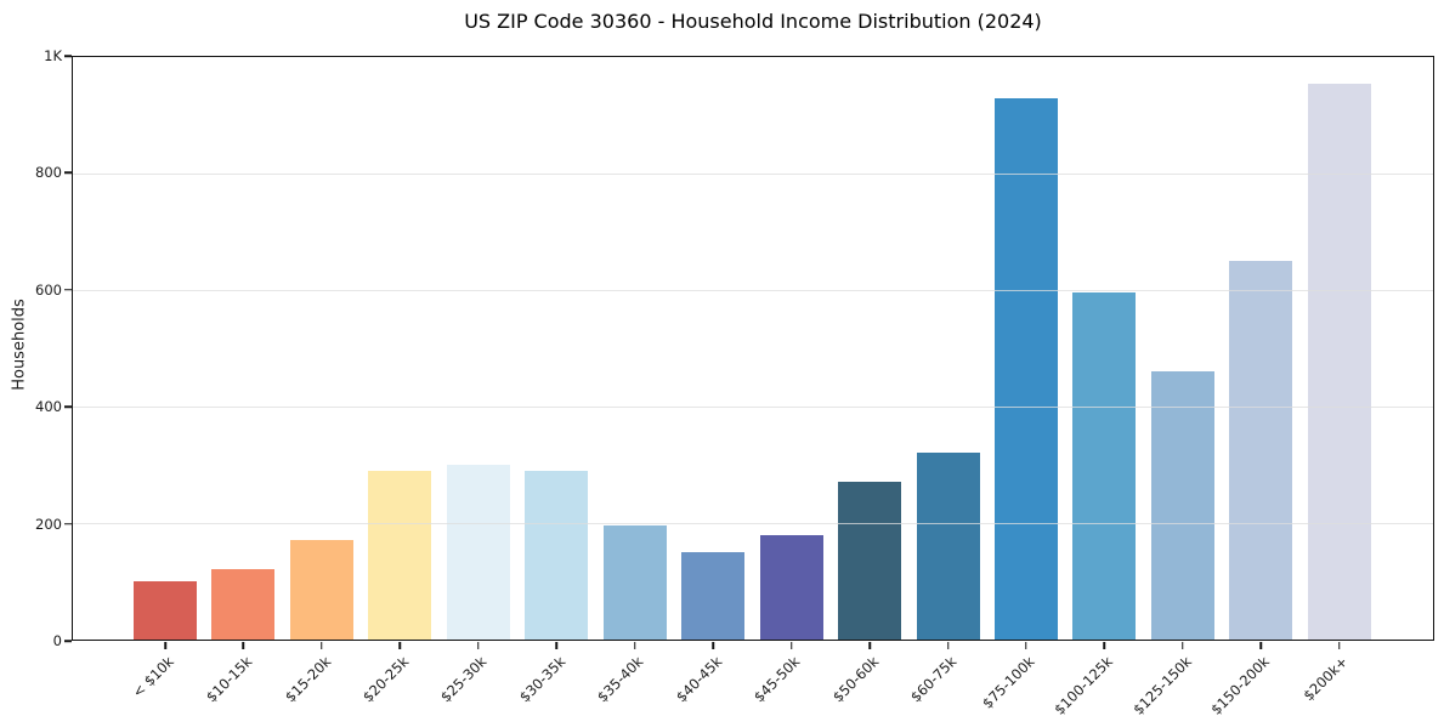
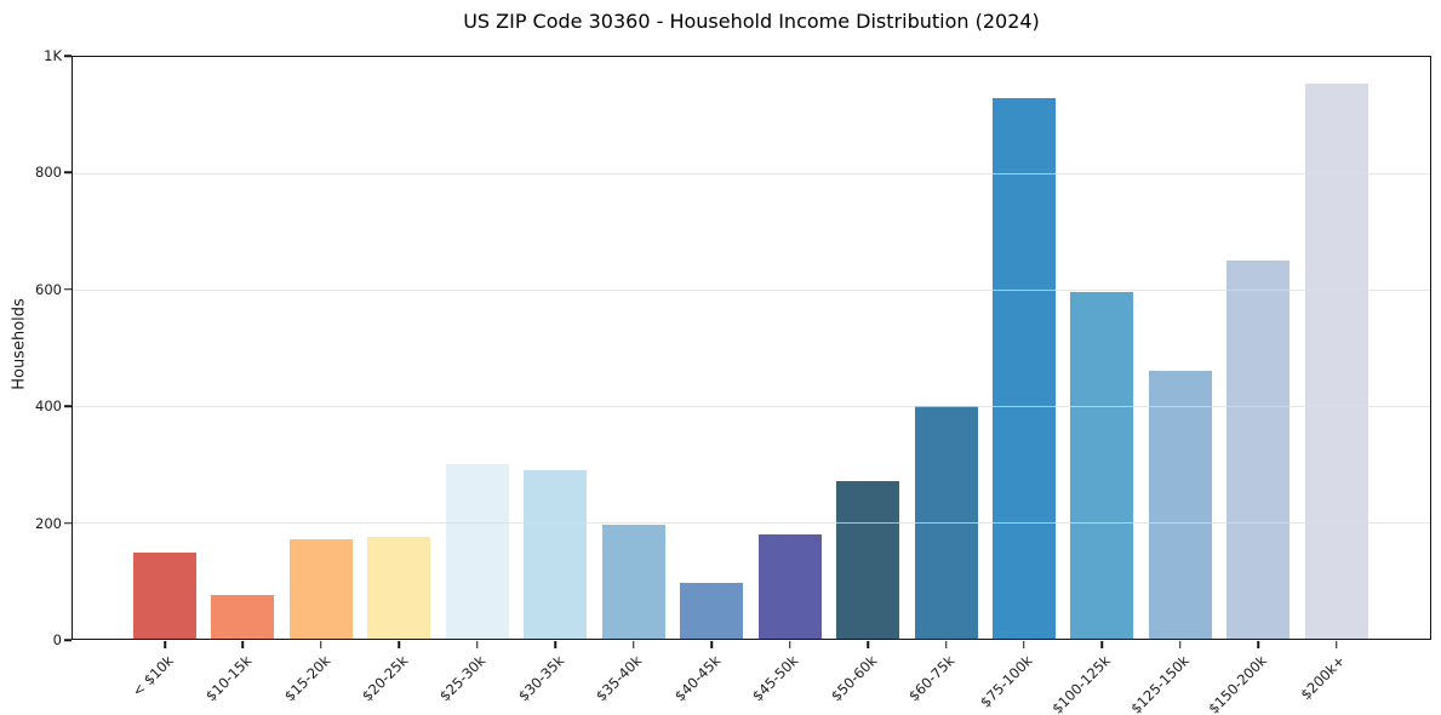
< $10k: 100 -> 150
$10-15k: 120 -> 80
$20-25k: 290 -> 180
$40-45k: 150 -> 100
$60-75k: 320 -> 400
